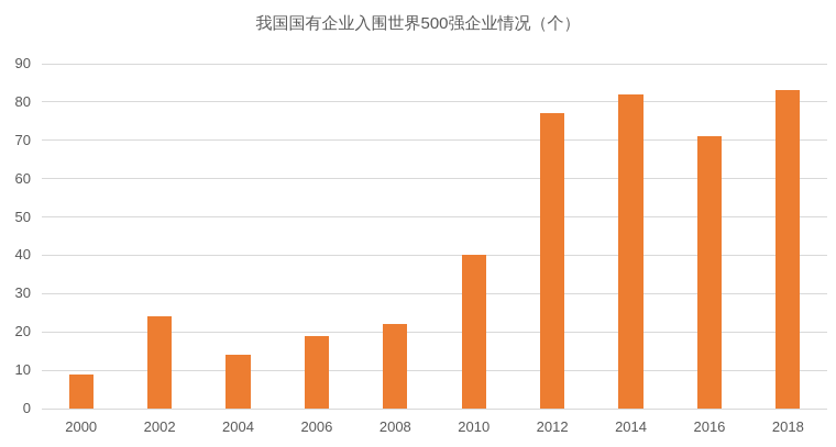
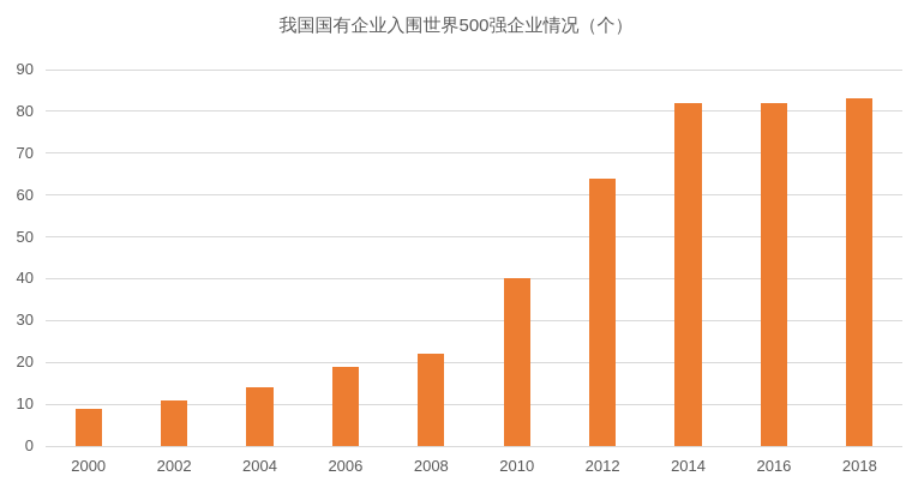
2002: 24 -> 11
2012: 77 -> 64
2016: 71 -> 82
